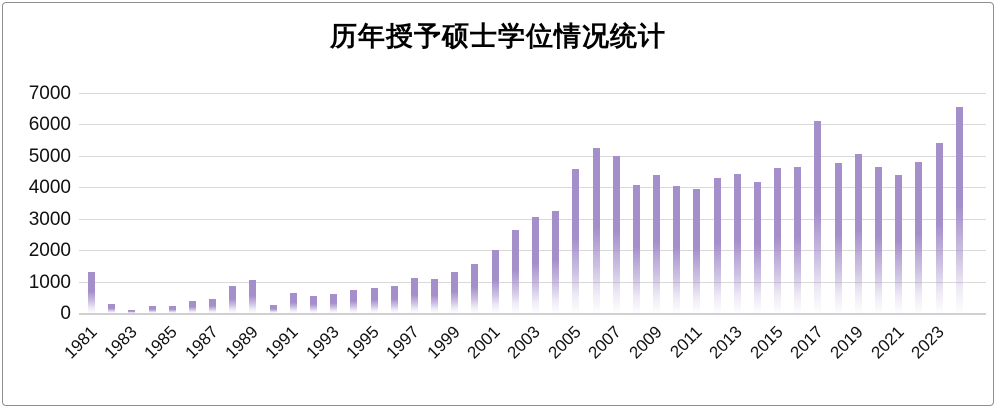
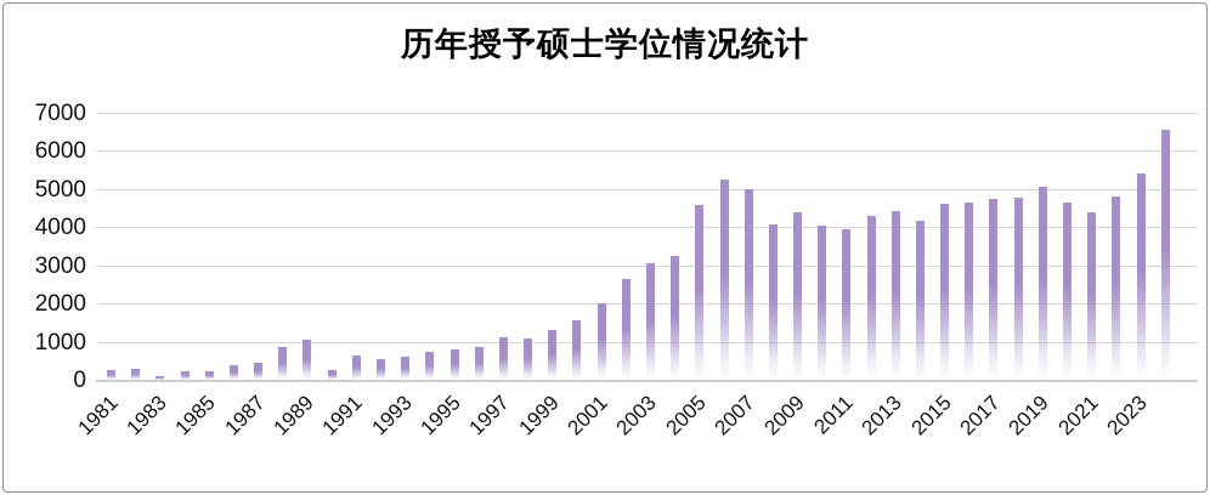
1981: 1300 -> 300
2017: 6100 -> 4800
